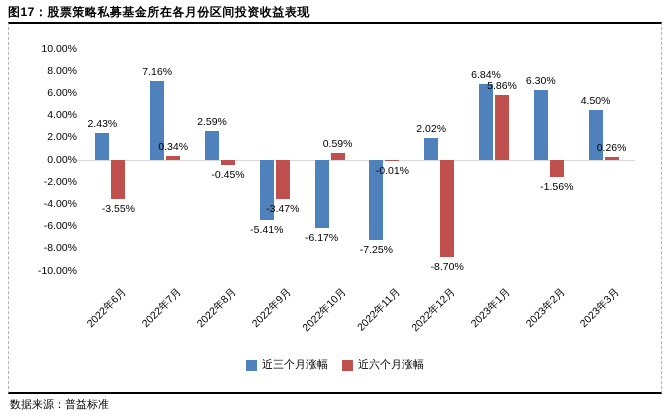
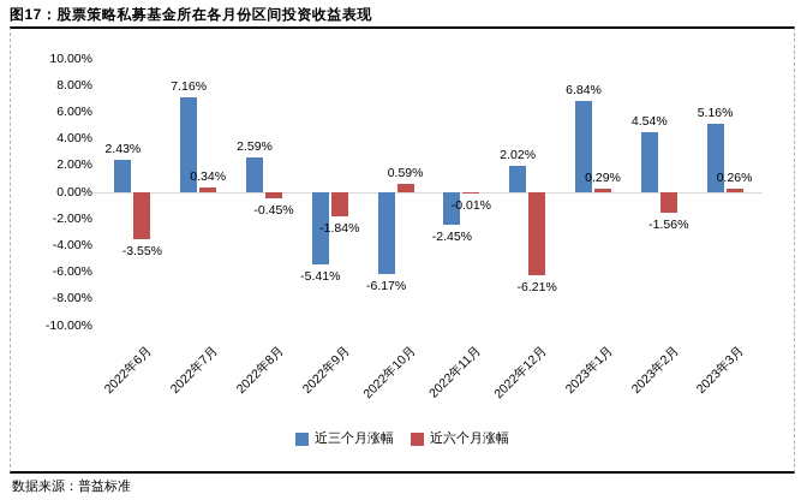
近六个月涨幅/2022年9月: -3.47% -> -1.84%
近三个月涨幅/2022年11月: -7.25% -> -2.45%
近六个月涨幅/2022年12月: -8.70% -> -6.21%
近六个月涨幅/2023年1月: 5.86% -> 0.29%
近三个月涨幅/2023年2月: 6.30% -> 4.54%
近三个月涨幅/2023年3月: 4.50% -> 5.16%
